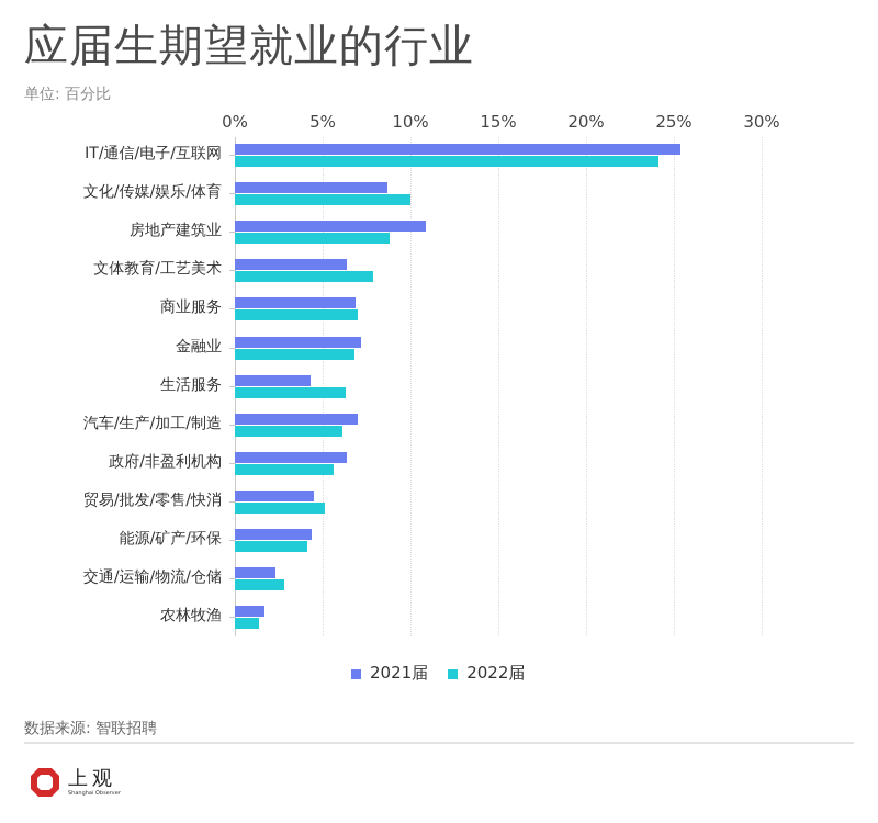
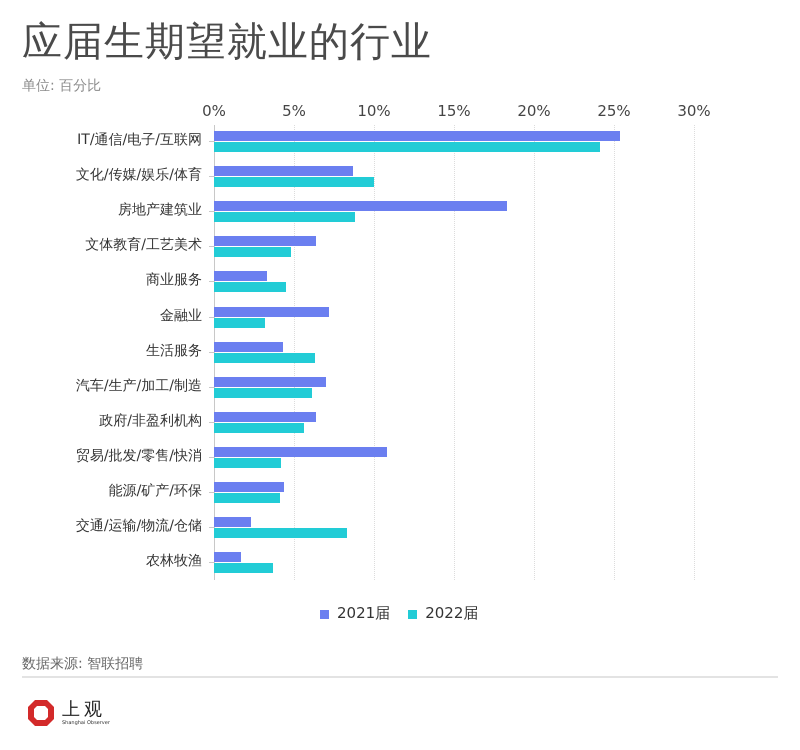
2021届/房地产建筑业: 10.9% -> 18.3%
2022届/文体教育/工艺美术: 7.9% -> 4.8%
2021届/商业服务: 6.9% -> 3.3%
2022届/商业服务: 7.0% -> 4.5%
2022届/金融业: 6.8% -> 3.2%
2021届/贸易/批发/零售/快消: 4.5% -> 10.8%
2022届/贸易/批发/零售/快消: 5.1% -> 4.2%
2022届/交通/运输/物流/仓储: 2.8% -> 8.3%
2022届/农林牧渔: 1.4% -> 3.7%
